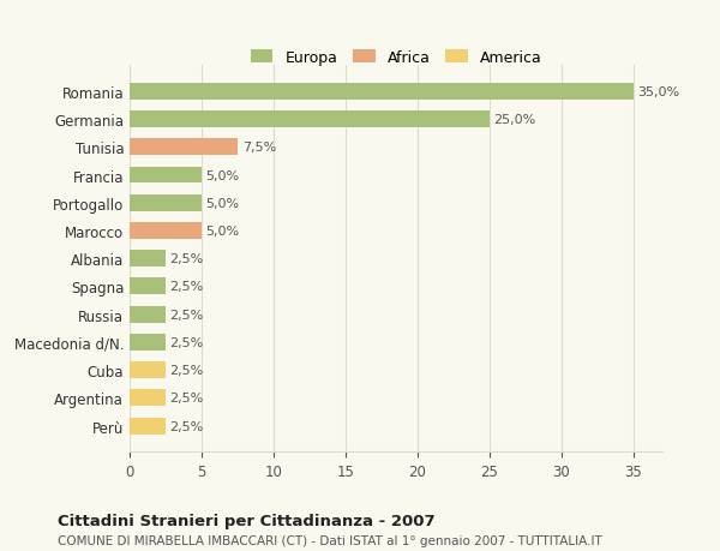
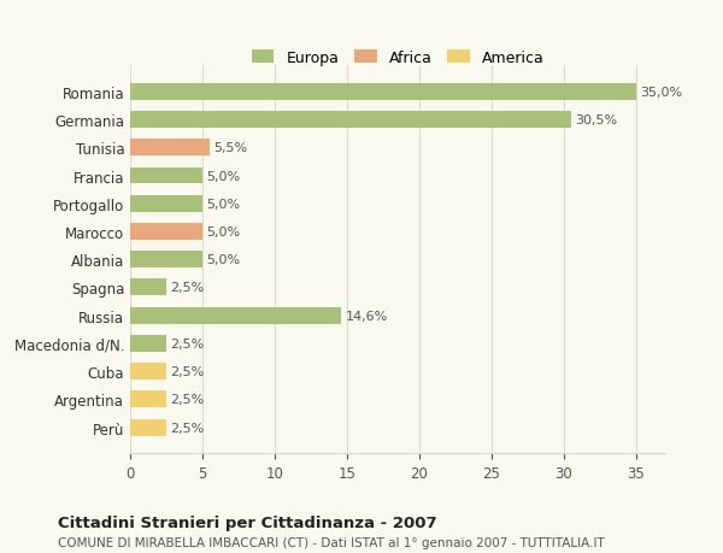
Germania: 25,0% -> 30,5%
Tunisia: 7,5% -> 5,5%
Albania: 2,5% -> 5,0%
Russia: 2,5% -> 14,6%
